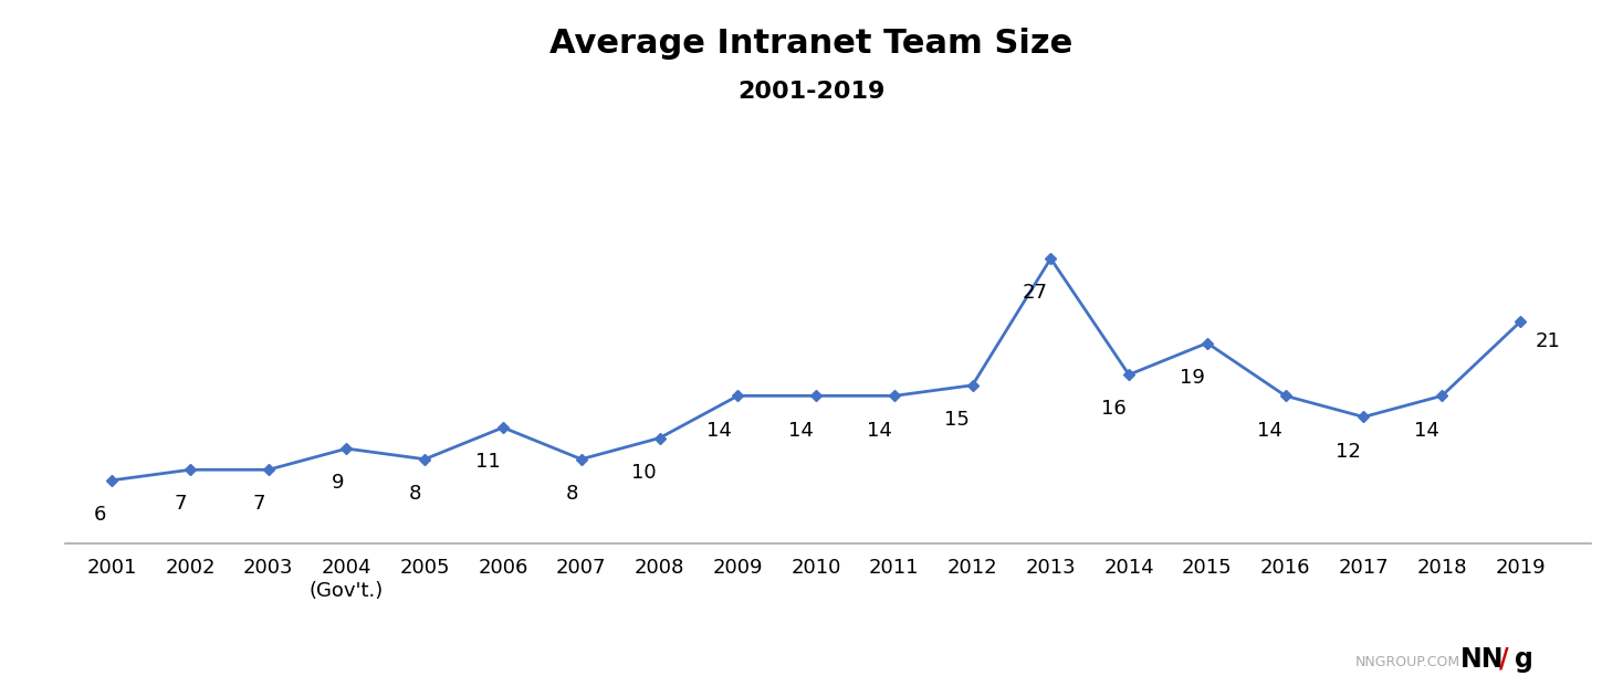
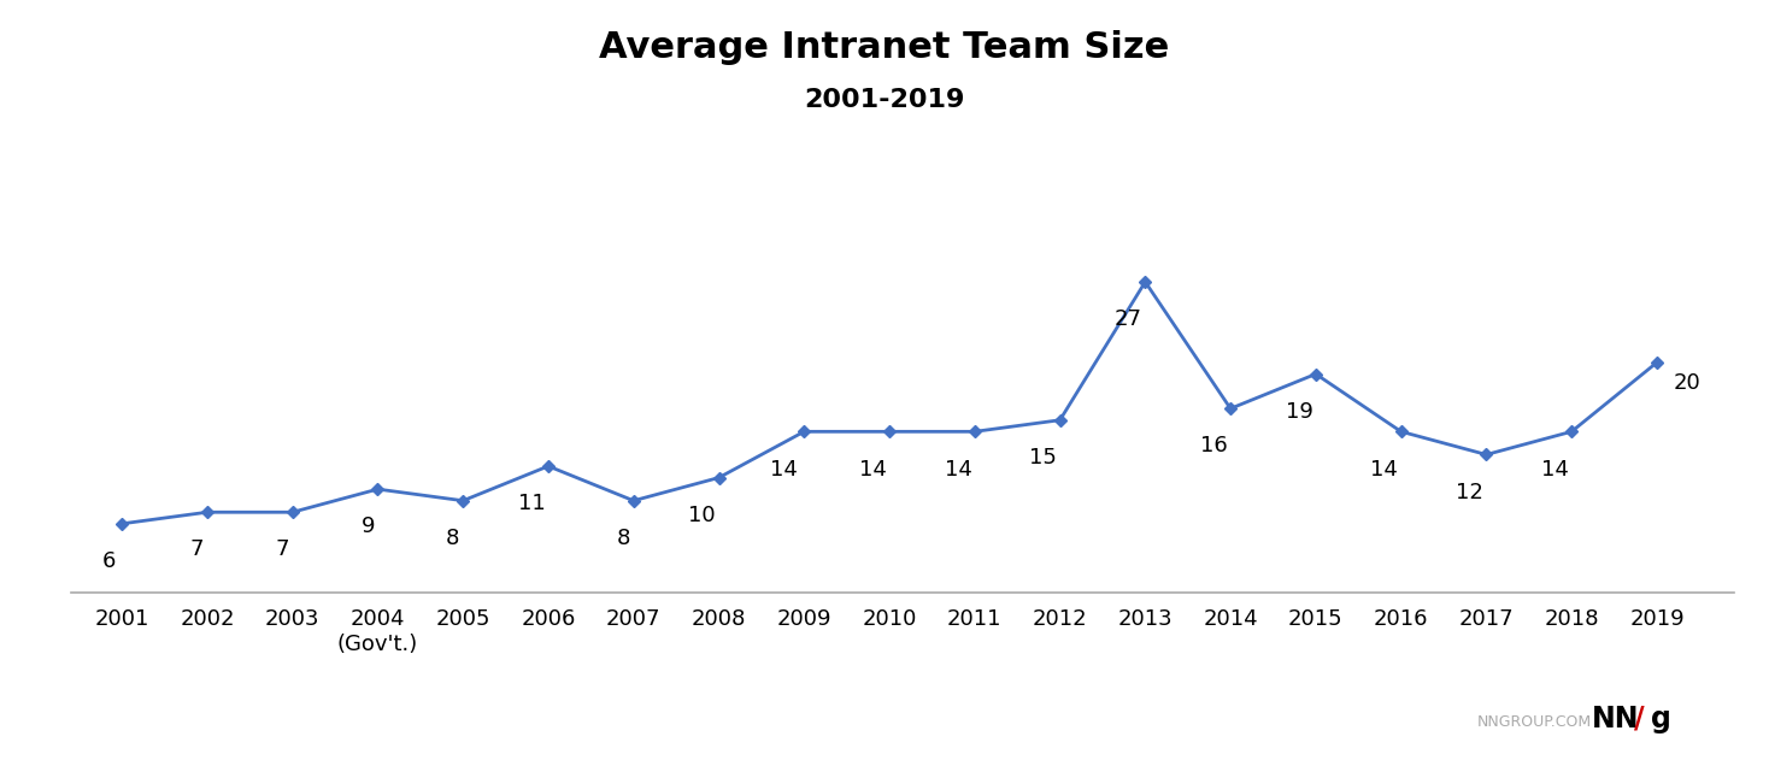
2019: 21 -> 20
